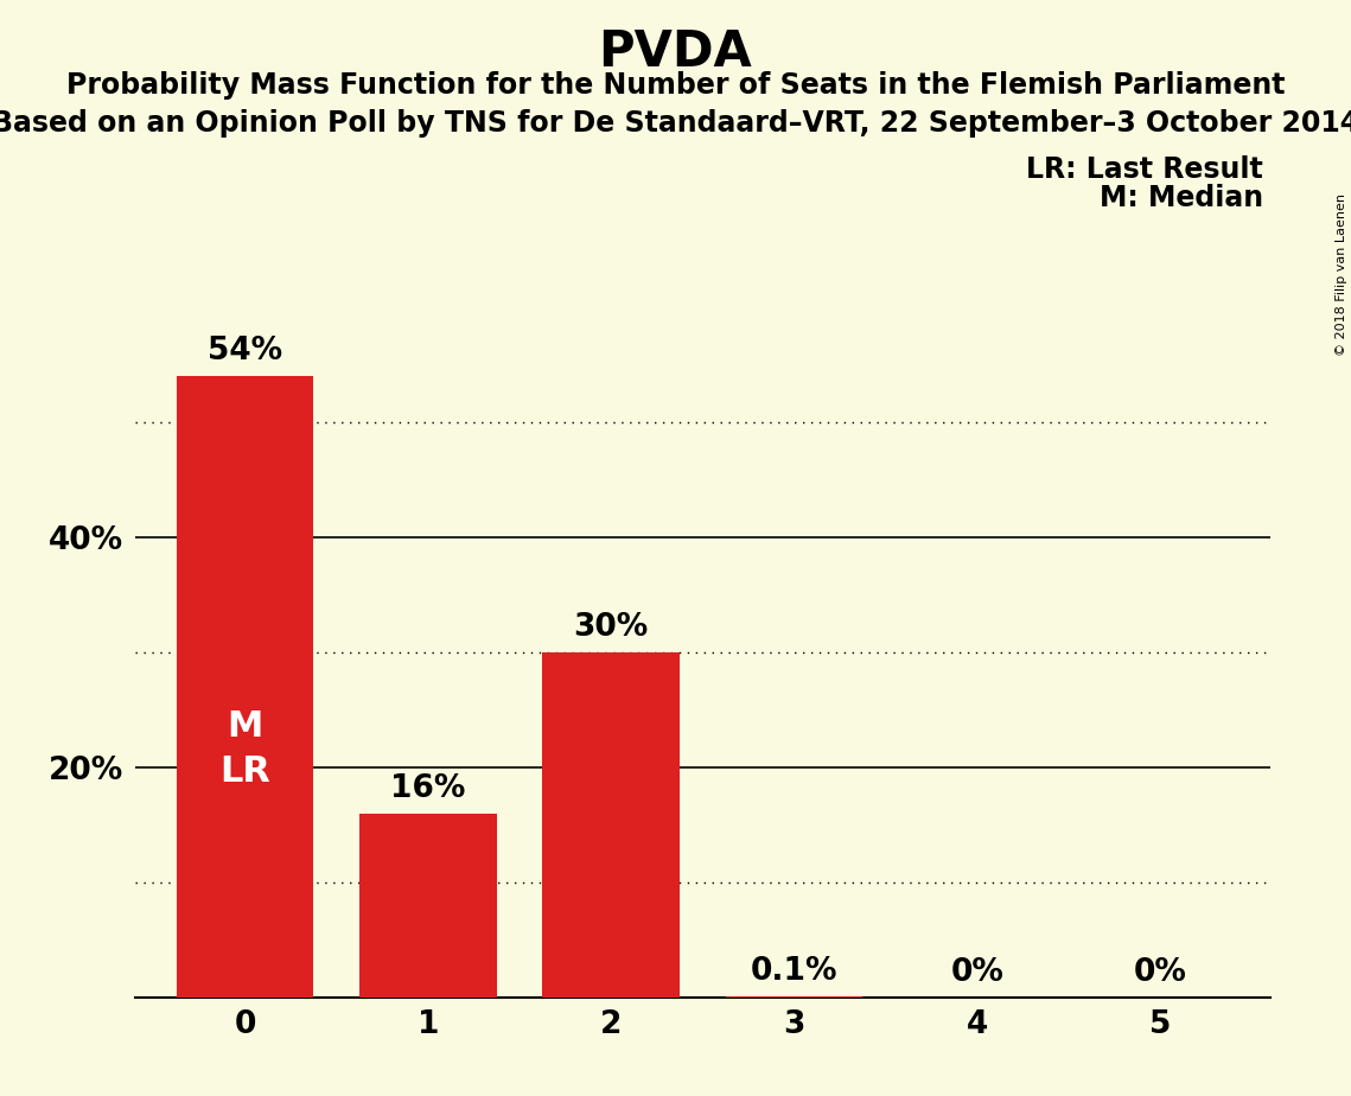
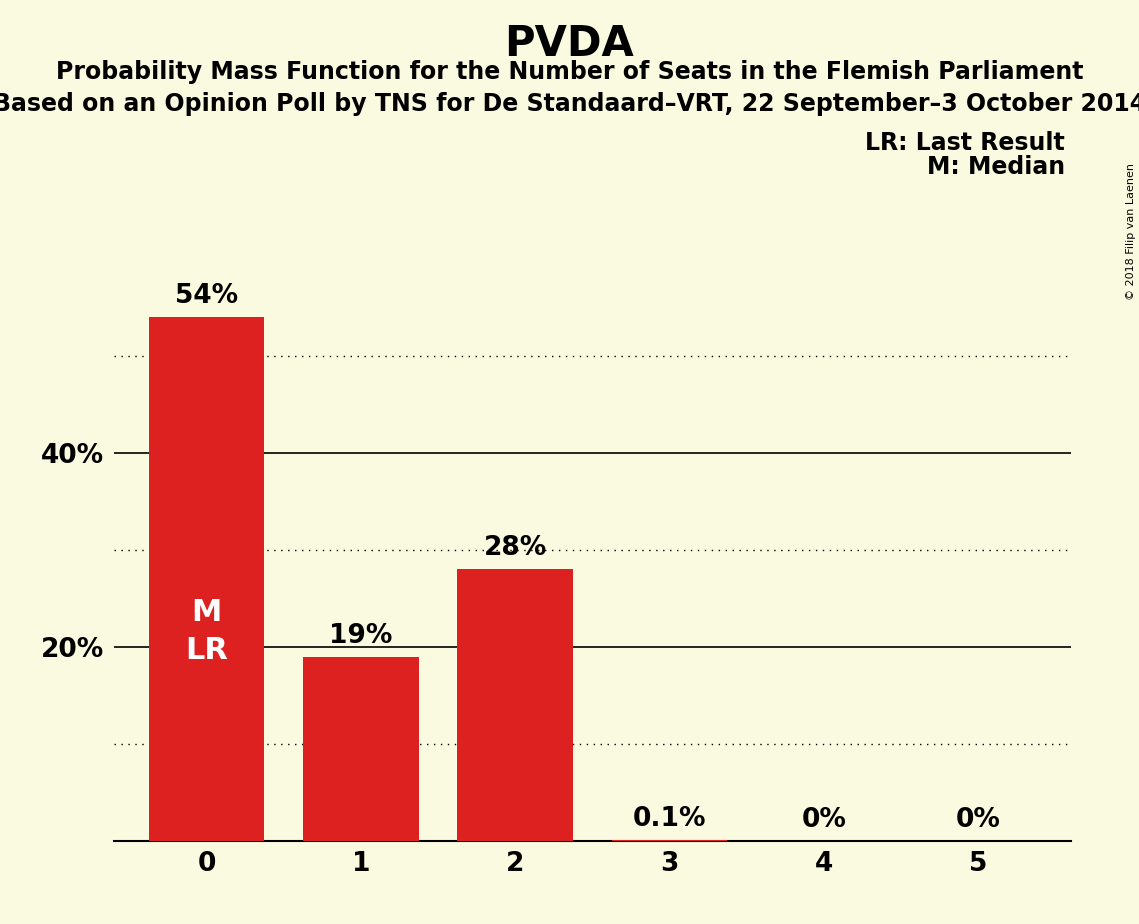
1: 16% -> 19%
2: 30% -> 28%
